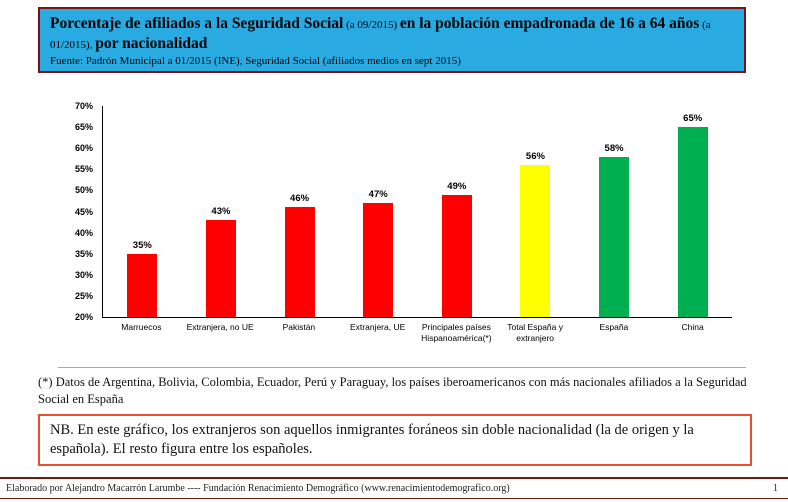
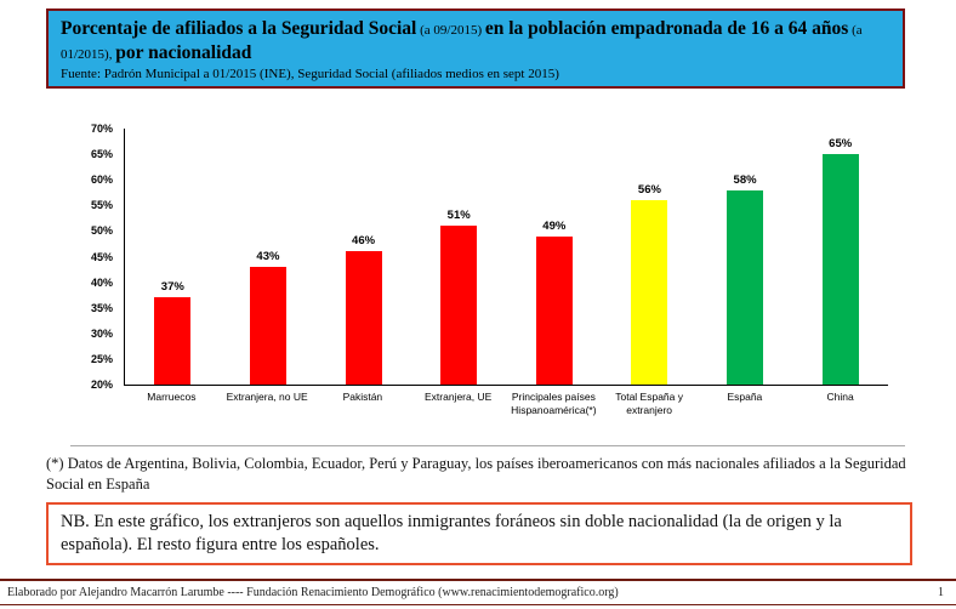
Marruecos: 35% -> 37%
Extranjera, UE: 47% -> 51%
